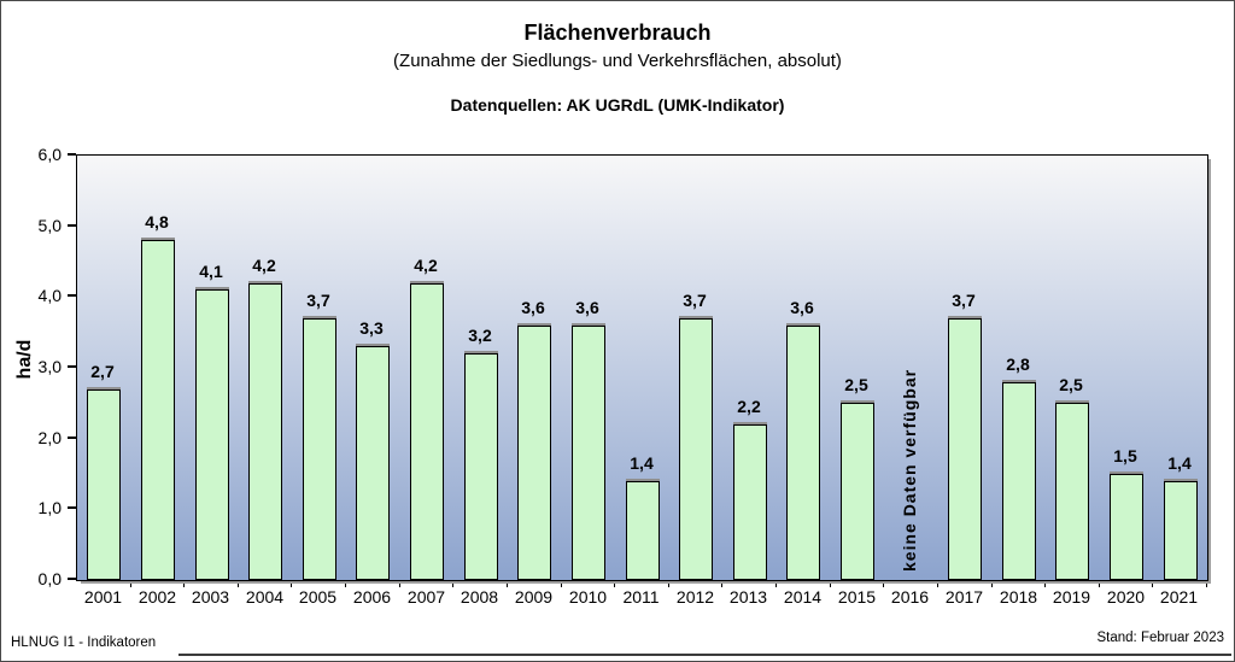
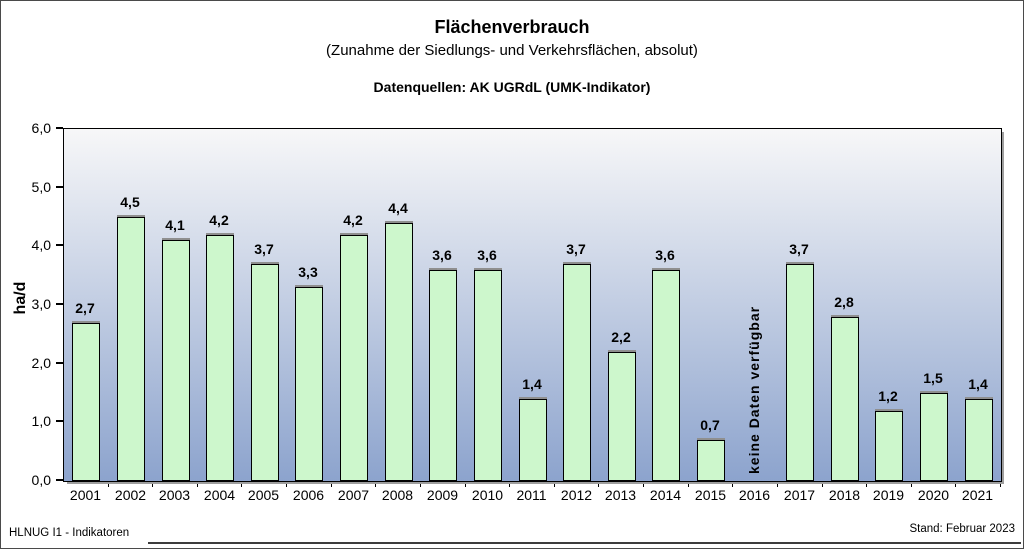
2002: 4,8 -> 4,5
2008: 3,2 -> 4,4
2015: 2,5 -> 0,7
2019: 2,5 -> 1,2
